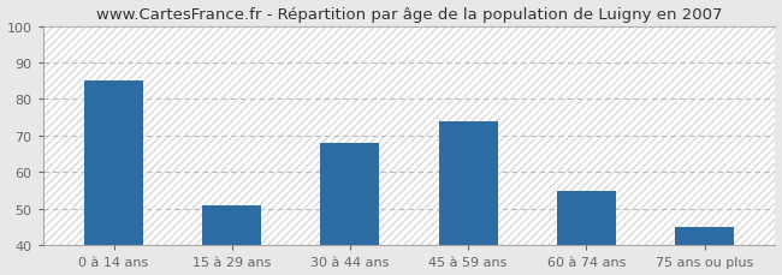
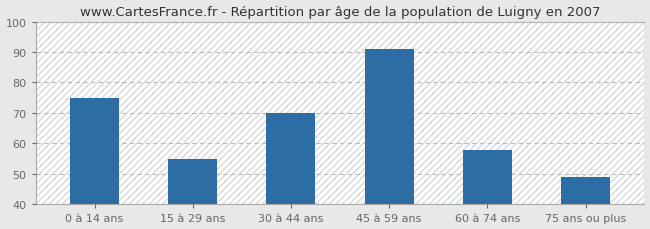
0 à 14 ans: 85 -> 75
15 à 29 ans: 51 -> 55
30 à 44 ans: 68 -> 70
45 à 59 ans: 74 -> 91
60 à 74 ans: 55 -> 58
75 ans ou plus: 45 -> 49
